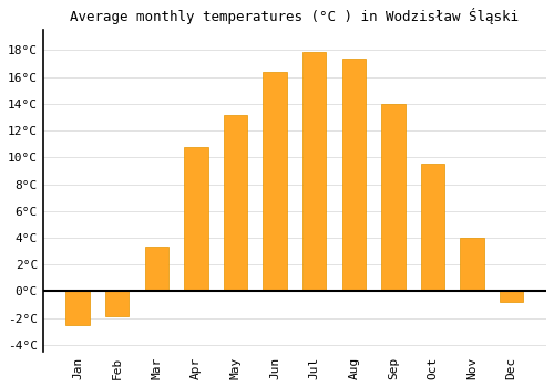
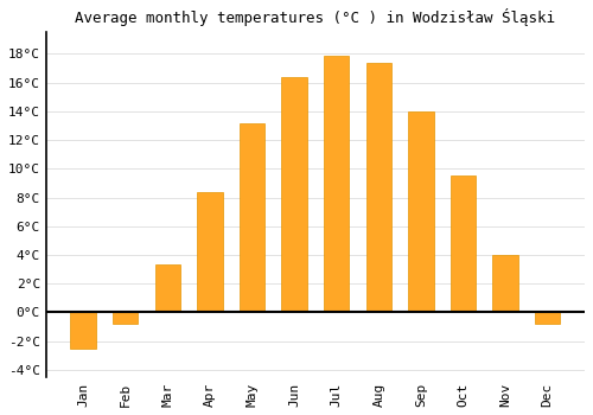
Feb: -1.9°C -> -0.8°C
Apr: 10.8°C -> 8.4°C
